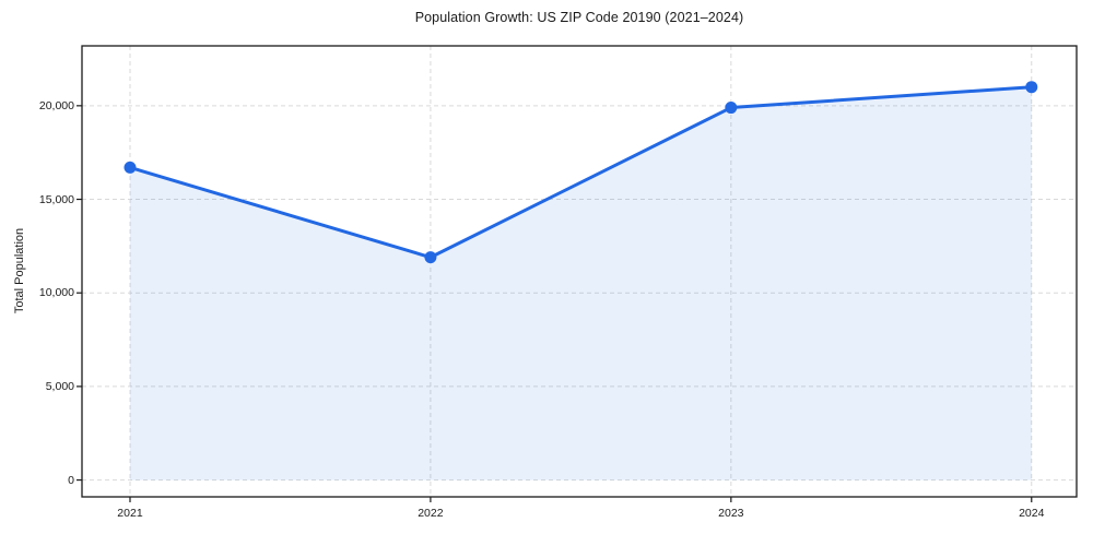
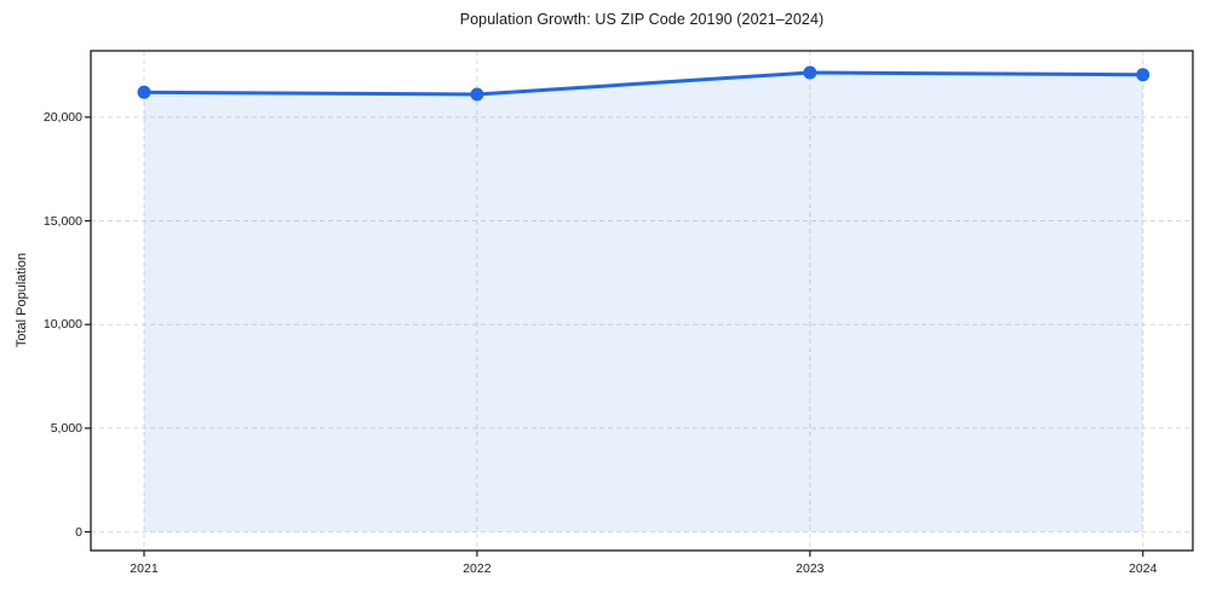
2021: 16700 -> 21200
2022: 11900 -> 21100
2023: 19900 -> 22200
2024: 21000 -> 22000
